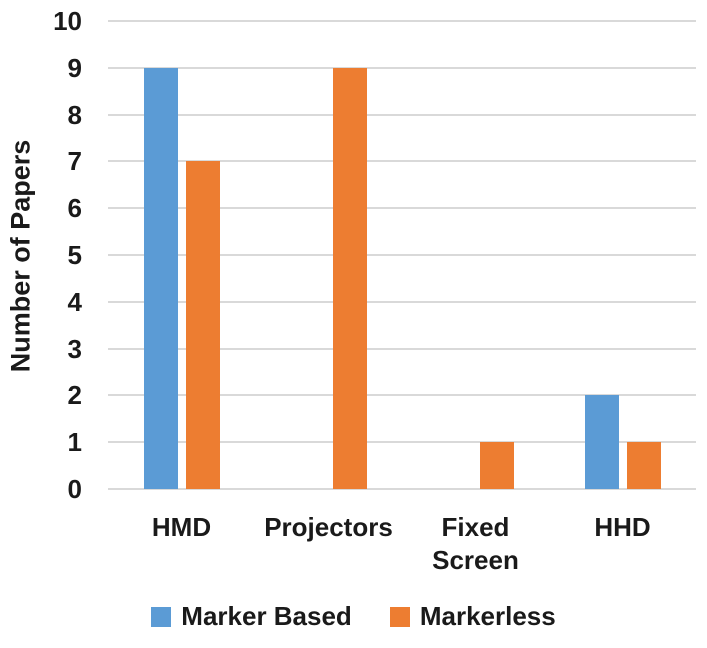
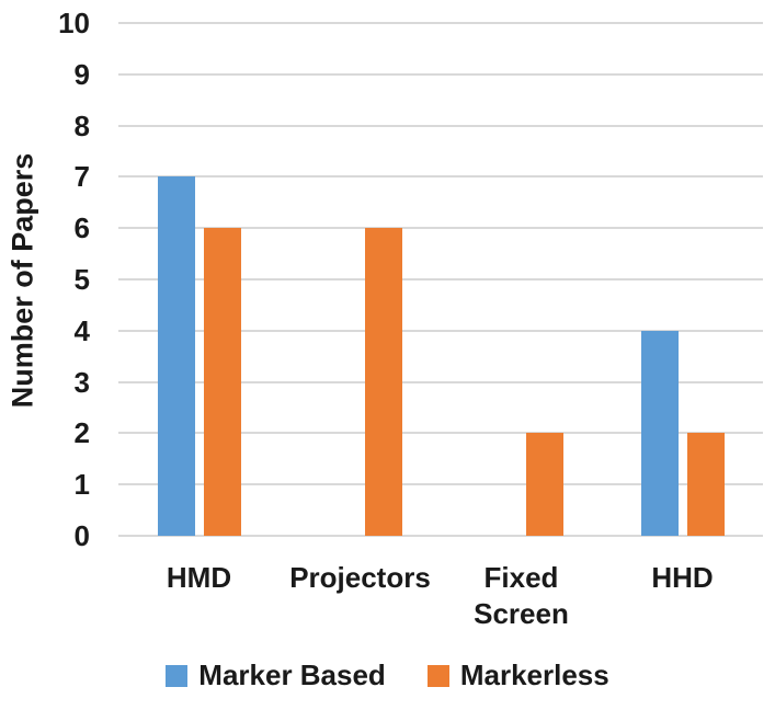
Marker Based/HMD: 9 -> 7
Markerless/HMD: 7 -> 6
Markerless/Projectors: 9 -> 6
Markerless/Fixed Screen: 1 -> 2
Marker Based/HHD: 2 -> 4
Markerless/HHD: 1 -> 2
